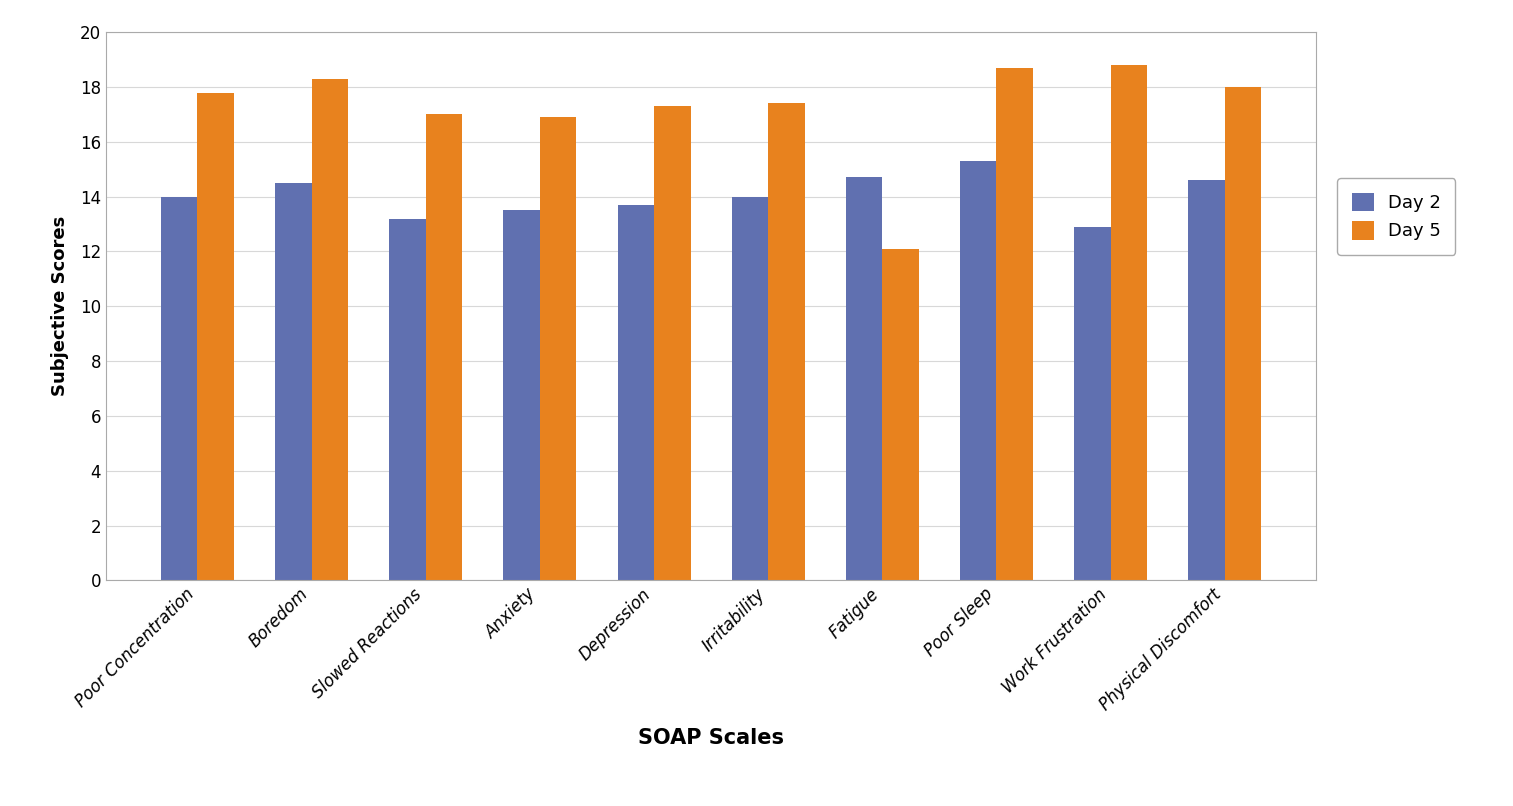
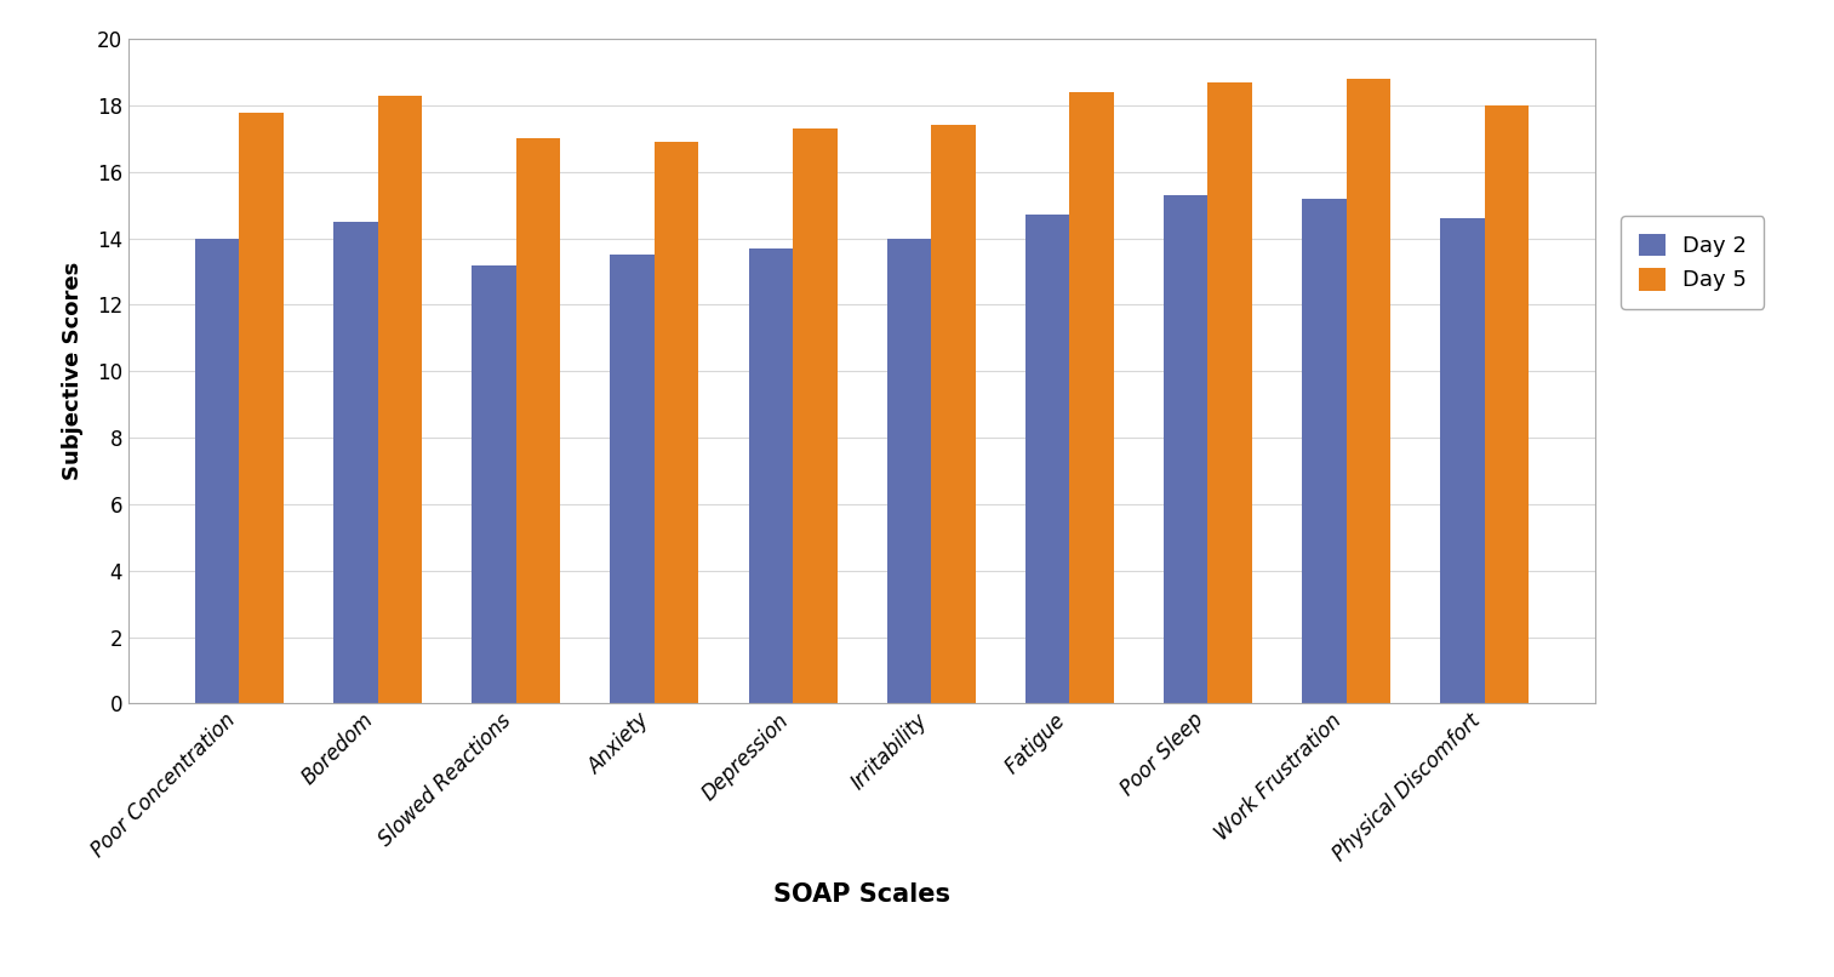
Day 5/Fatigue: 12.1 -> 18.4
Day 2/Work Frustration: 12.9 -> 15.2
